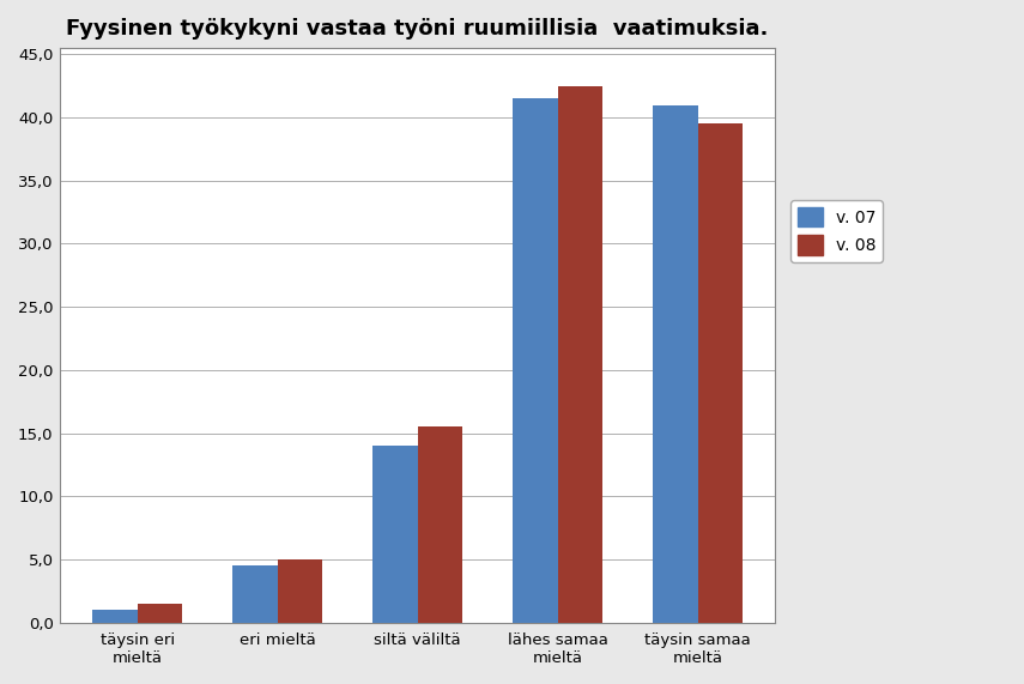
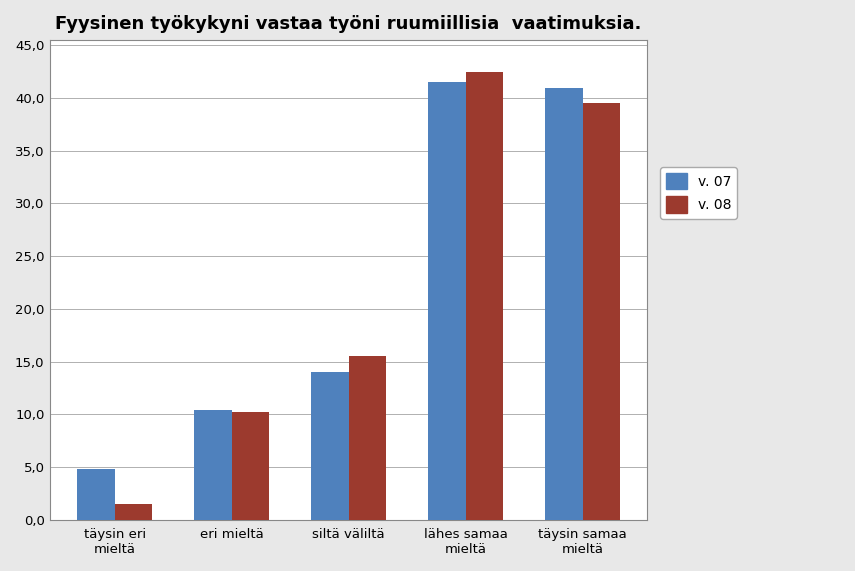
v. 07/täysin eri mieltä: 1,0 -> 4,8
v. 07/eri mieltä: 4,5 -> 10,4
v. 08/eri mieltä: 5,0 -> 10,2
